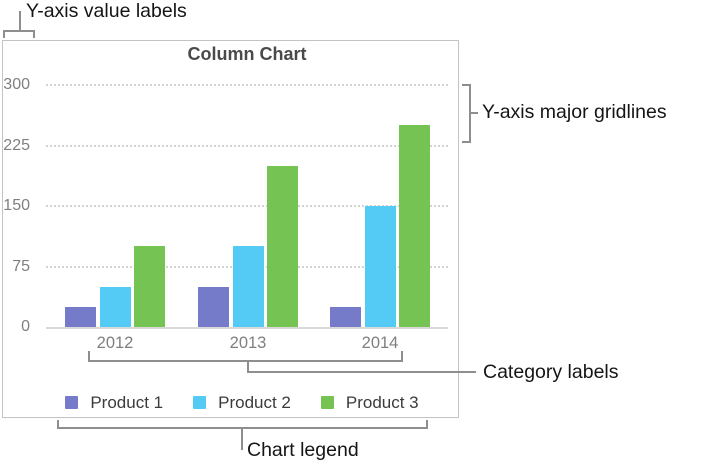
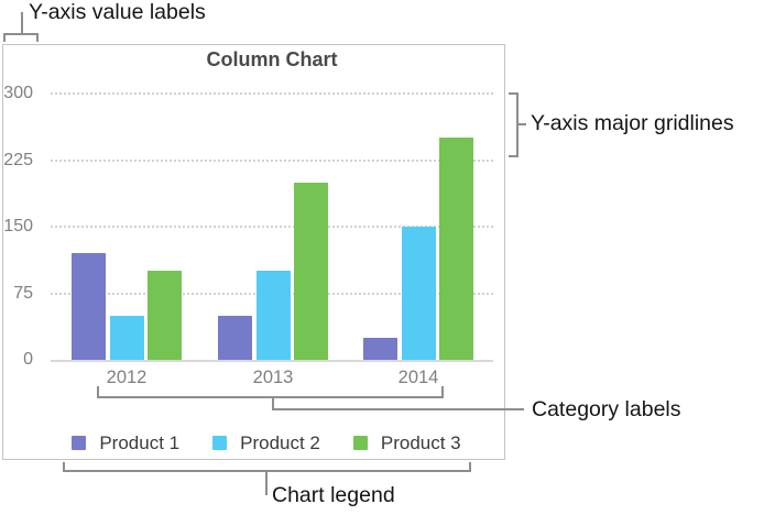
Product 1/2012: 20 -> 120
